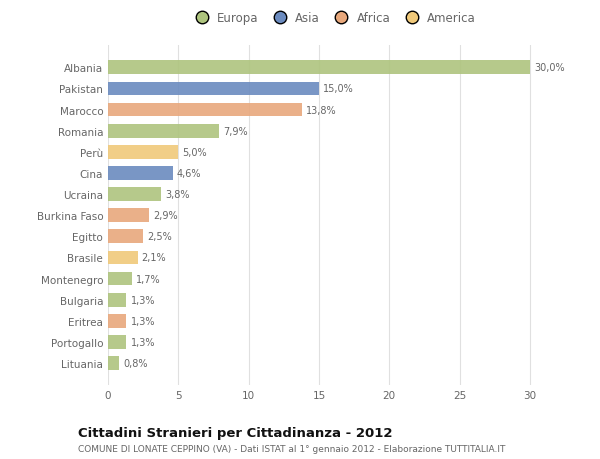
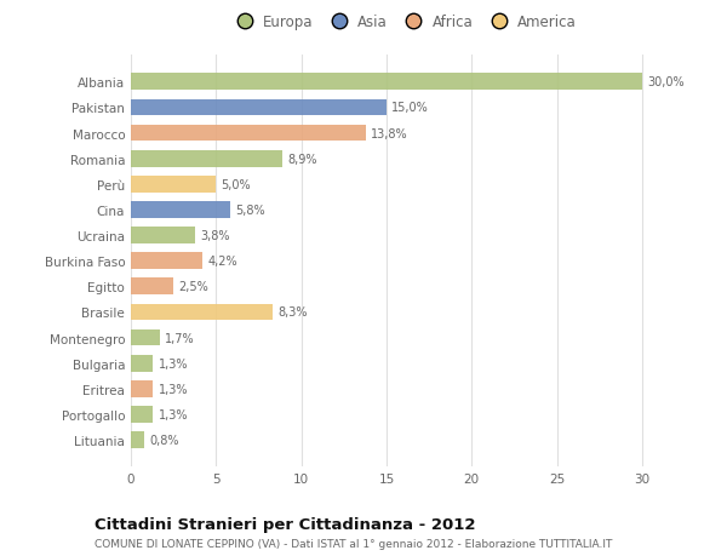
Romania: 7,9% -> 8,9%
Cina: 4,6% -> 5,8%
Burkina Faso: 2,9% -> 4,2%
Brasile: 2,1% -> 8,3%
